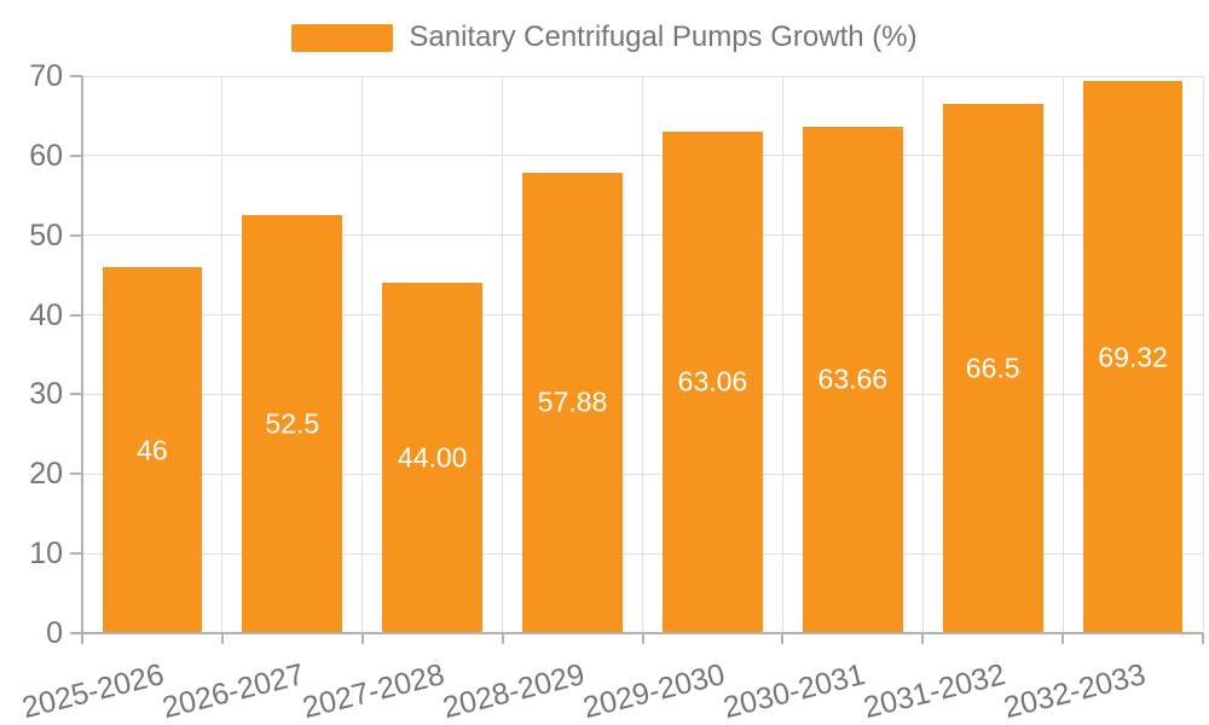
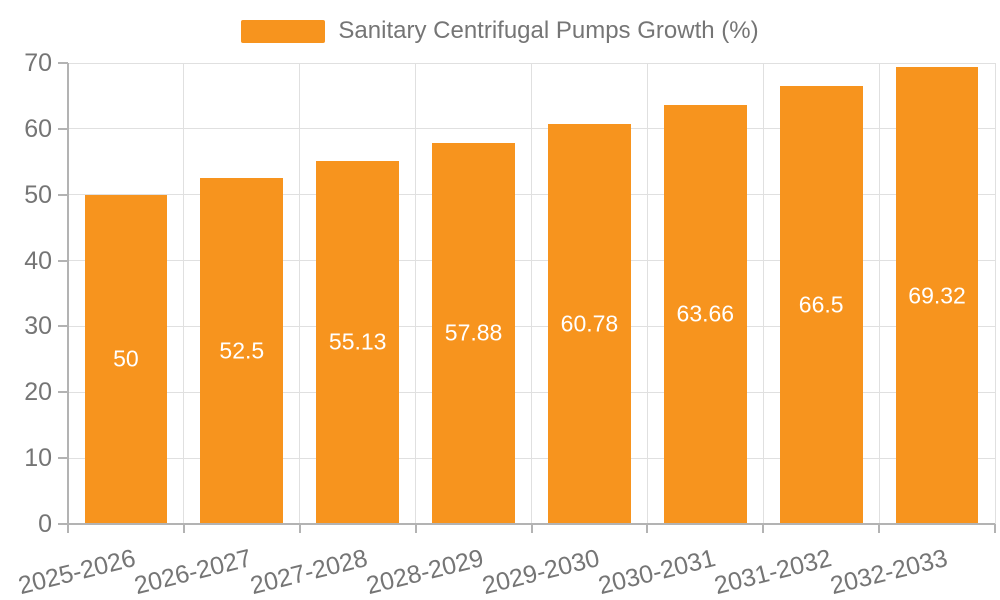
2025-2026: 46 -> 50
2027-2028: 44.00 -> 55.13
2029-2030: 63.06 -> 60.78
